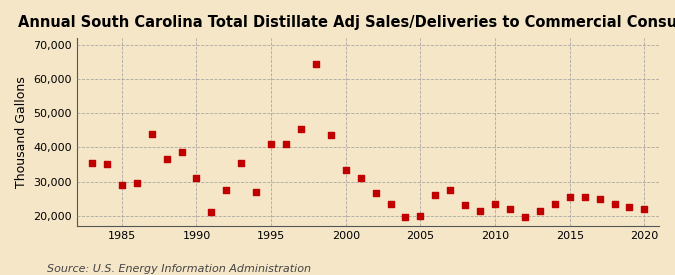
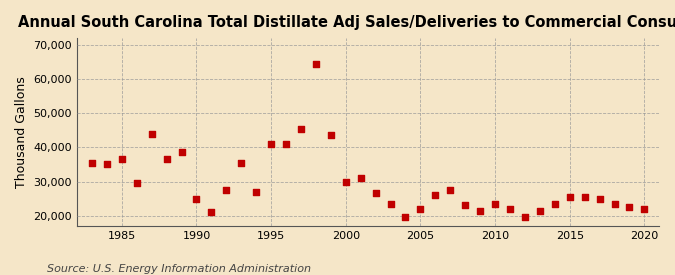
1985: 29,000 -> 36,500
1990: 31,000 -> 25,000
2000: 33,500 -> 30,000
2005: 20,000 -> 22,000
